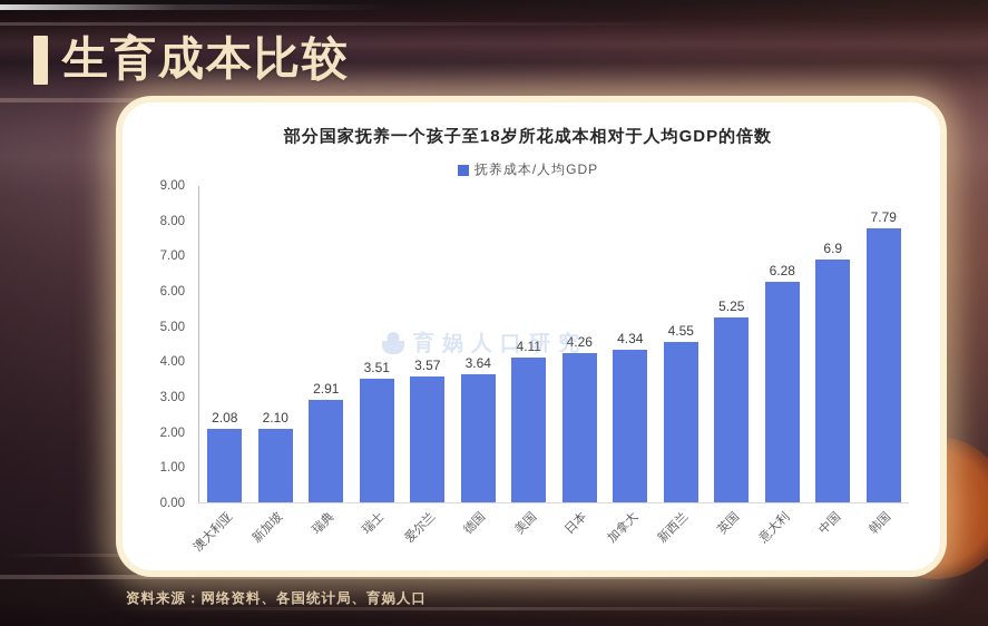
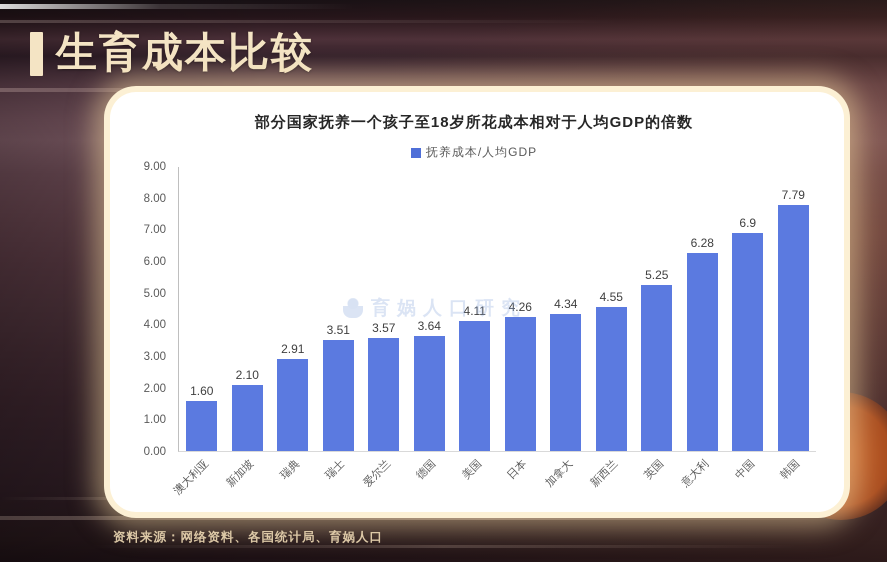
澳大利亚: 2.08 -> 1.60
